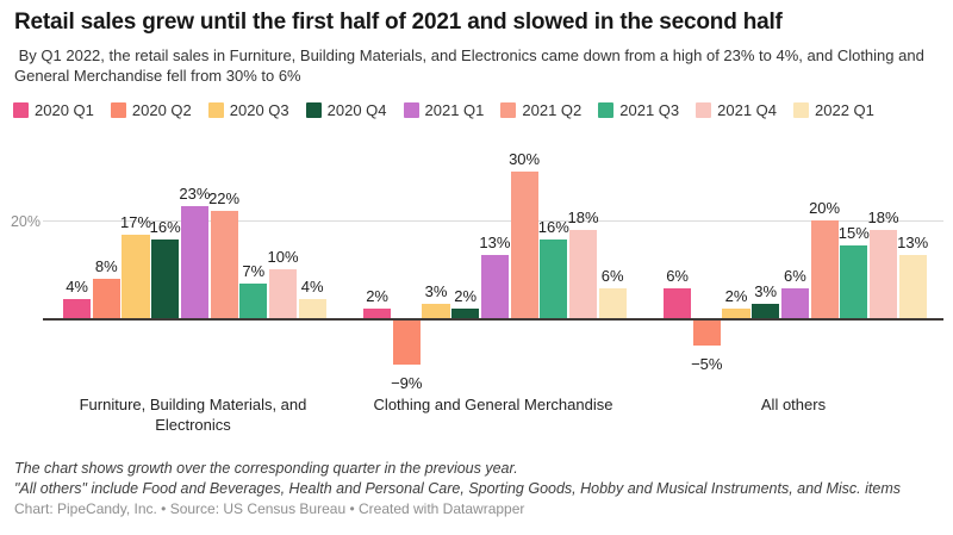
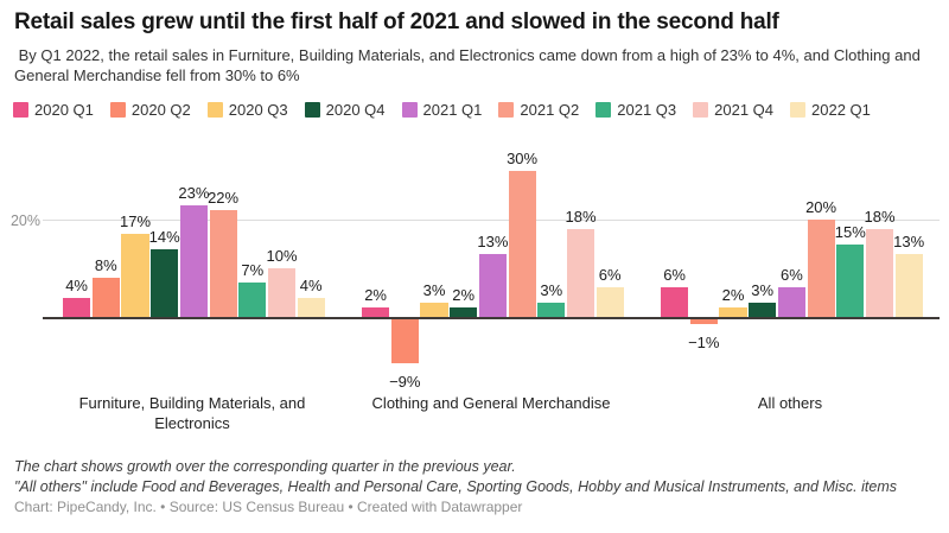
2020 Q4/Furniture, Building Materials, and Electronics: 16% -> 14%
2021 Q3/Clothing and General Merchandise: 16% -> 3%
2020 Q2/All others: −5% -> −1%
